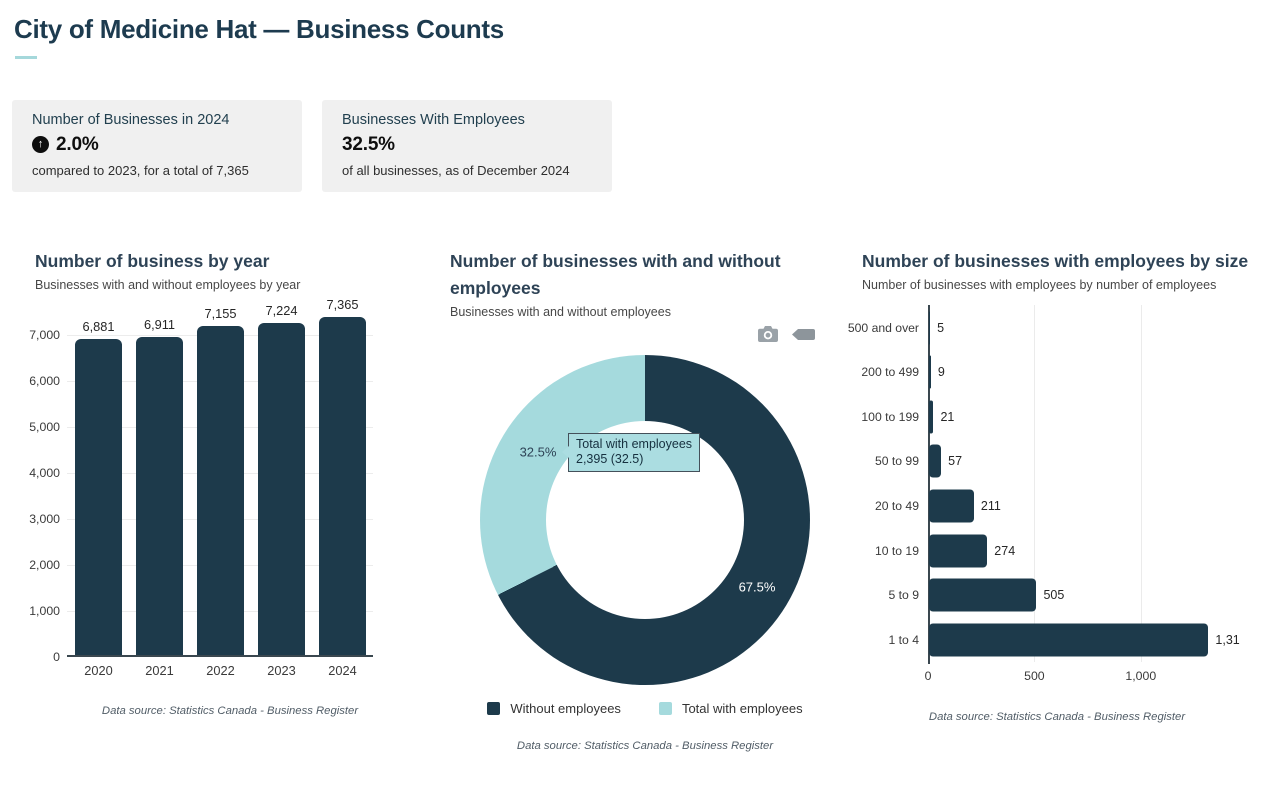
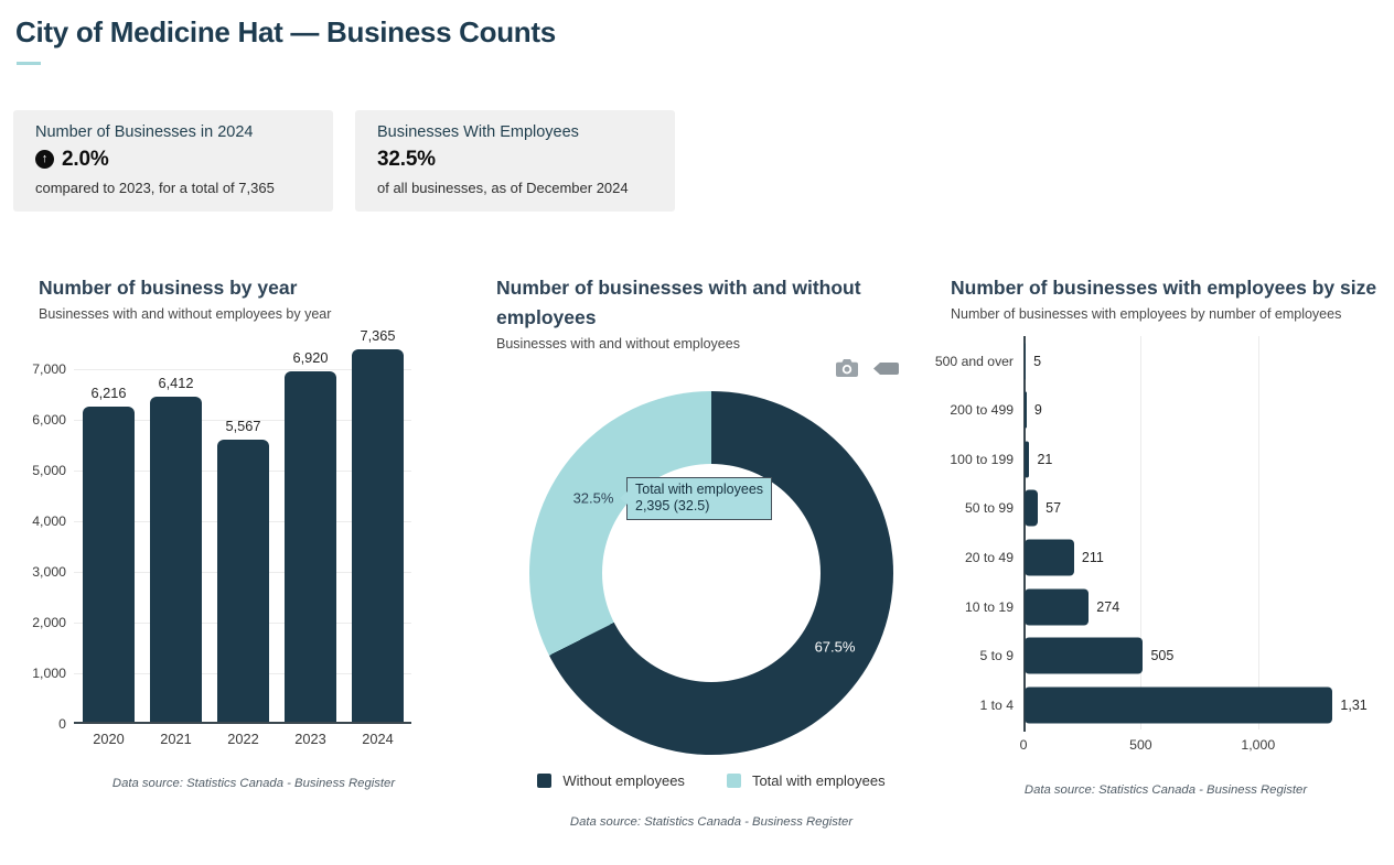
Number of business by year/2020: 6,881 -> 6,216
Number of business by year/2021: 6,911 -> 6,412
Number of business by year/2022: 7,155 -> 5,567
Number of business by year/2023: 7,224 -> 6,920
